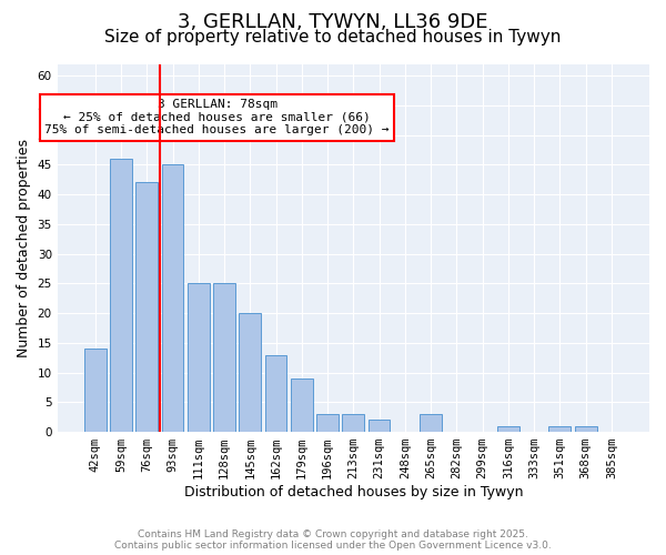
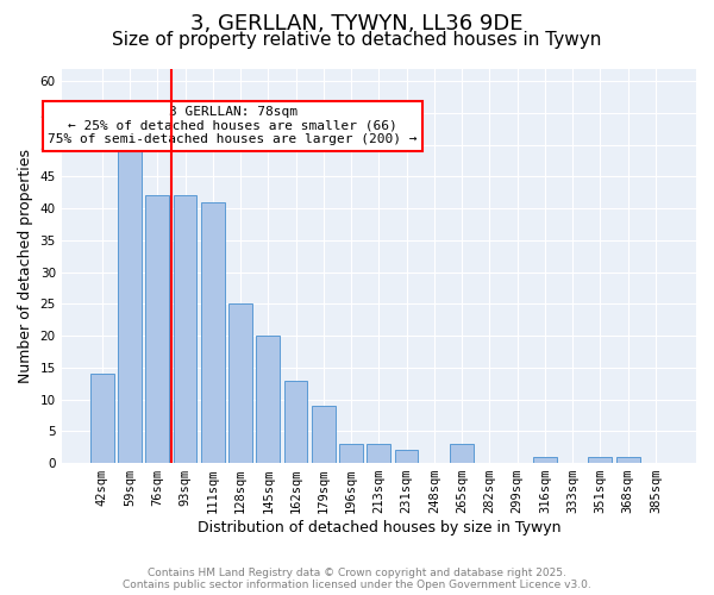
59sqm: 46 -> 49
93sqm: 45 -> 42
111sqm: 25 -> 41
